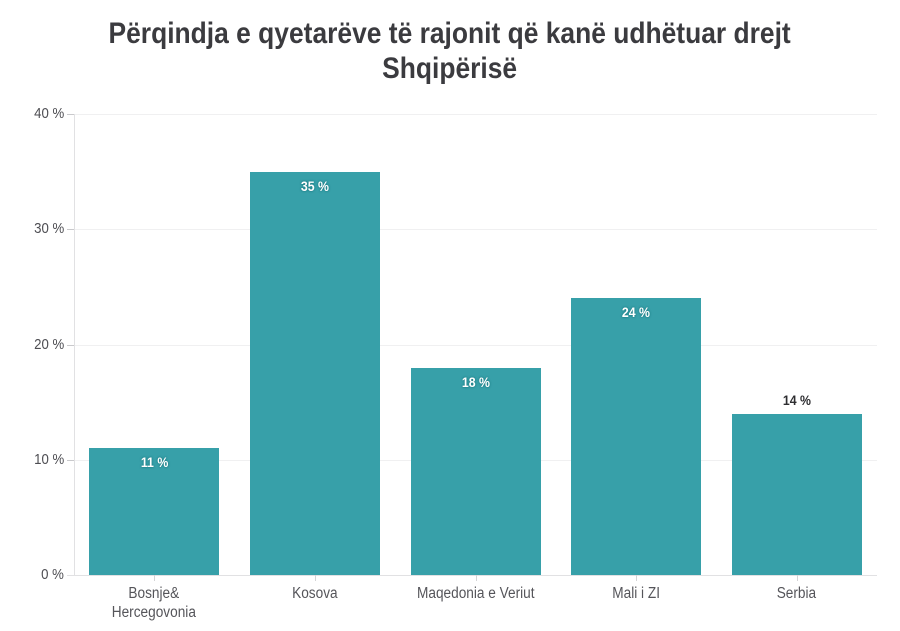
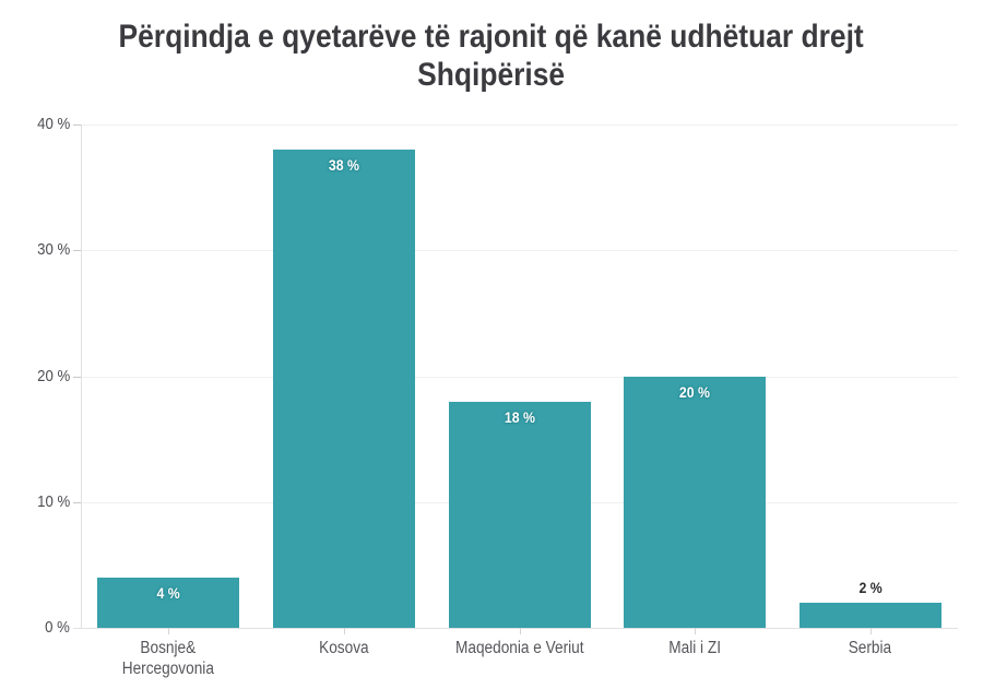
Bosnje& Hercegovonia: 11 -> 4
Kosova: 35 -> 38
Mali i ZI: 24 -> 20
Serbia: 14 -> 2
